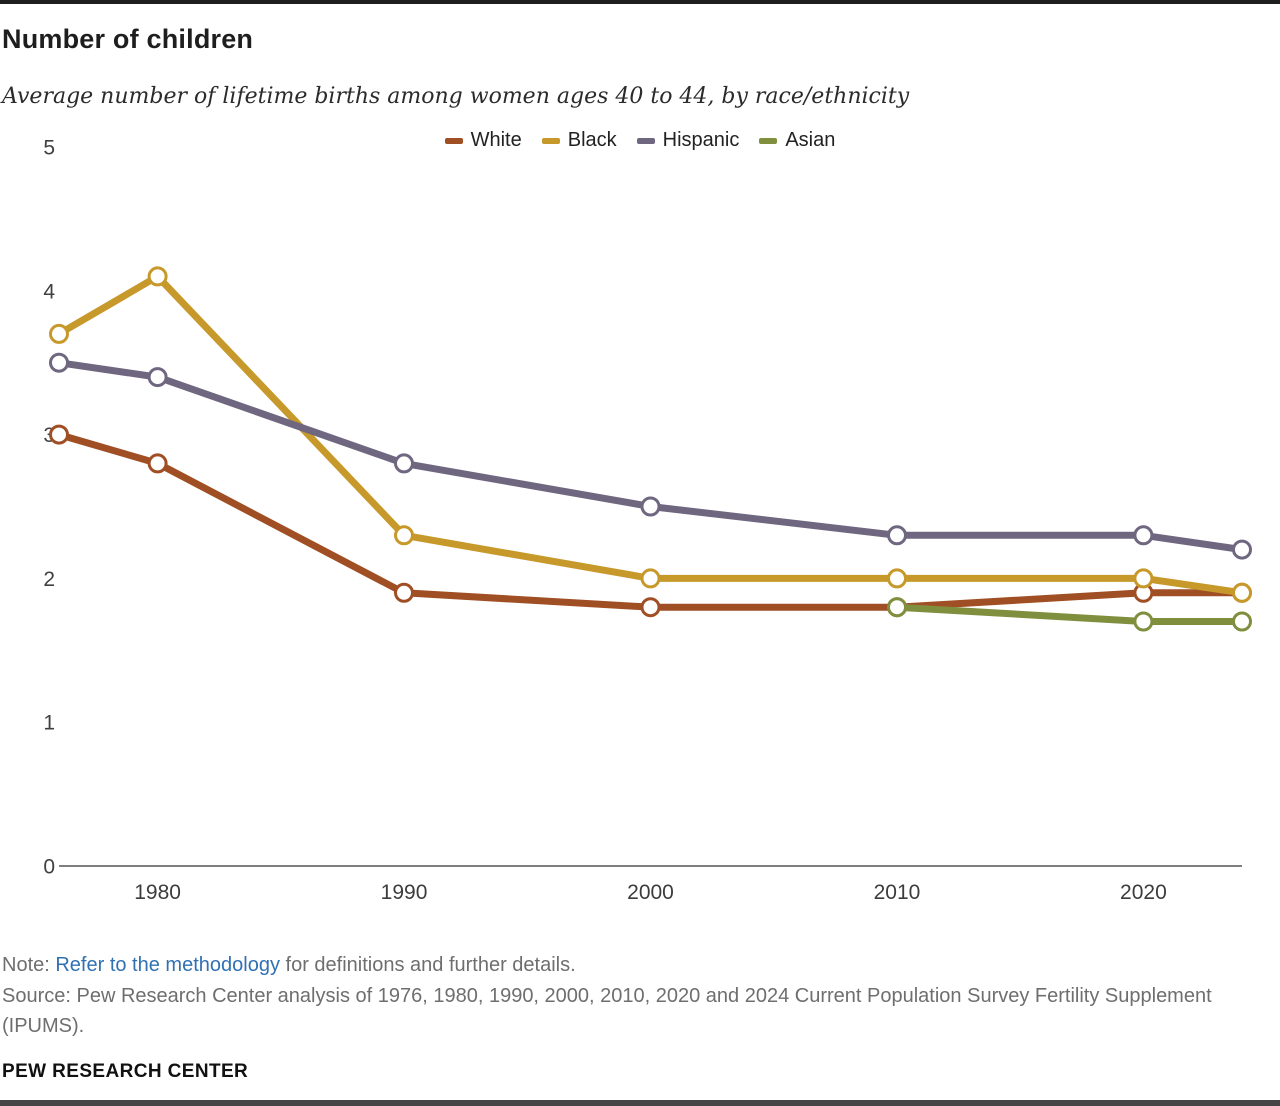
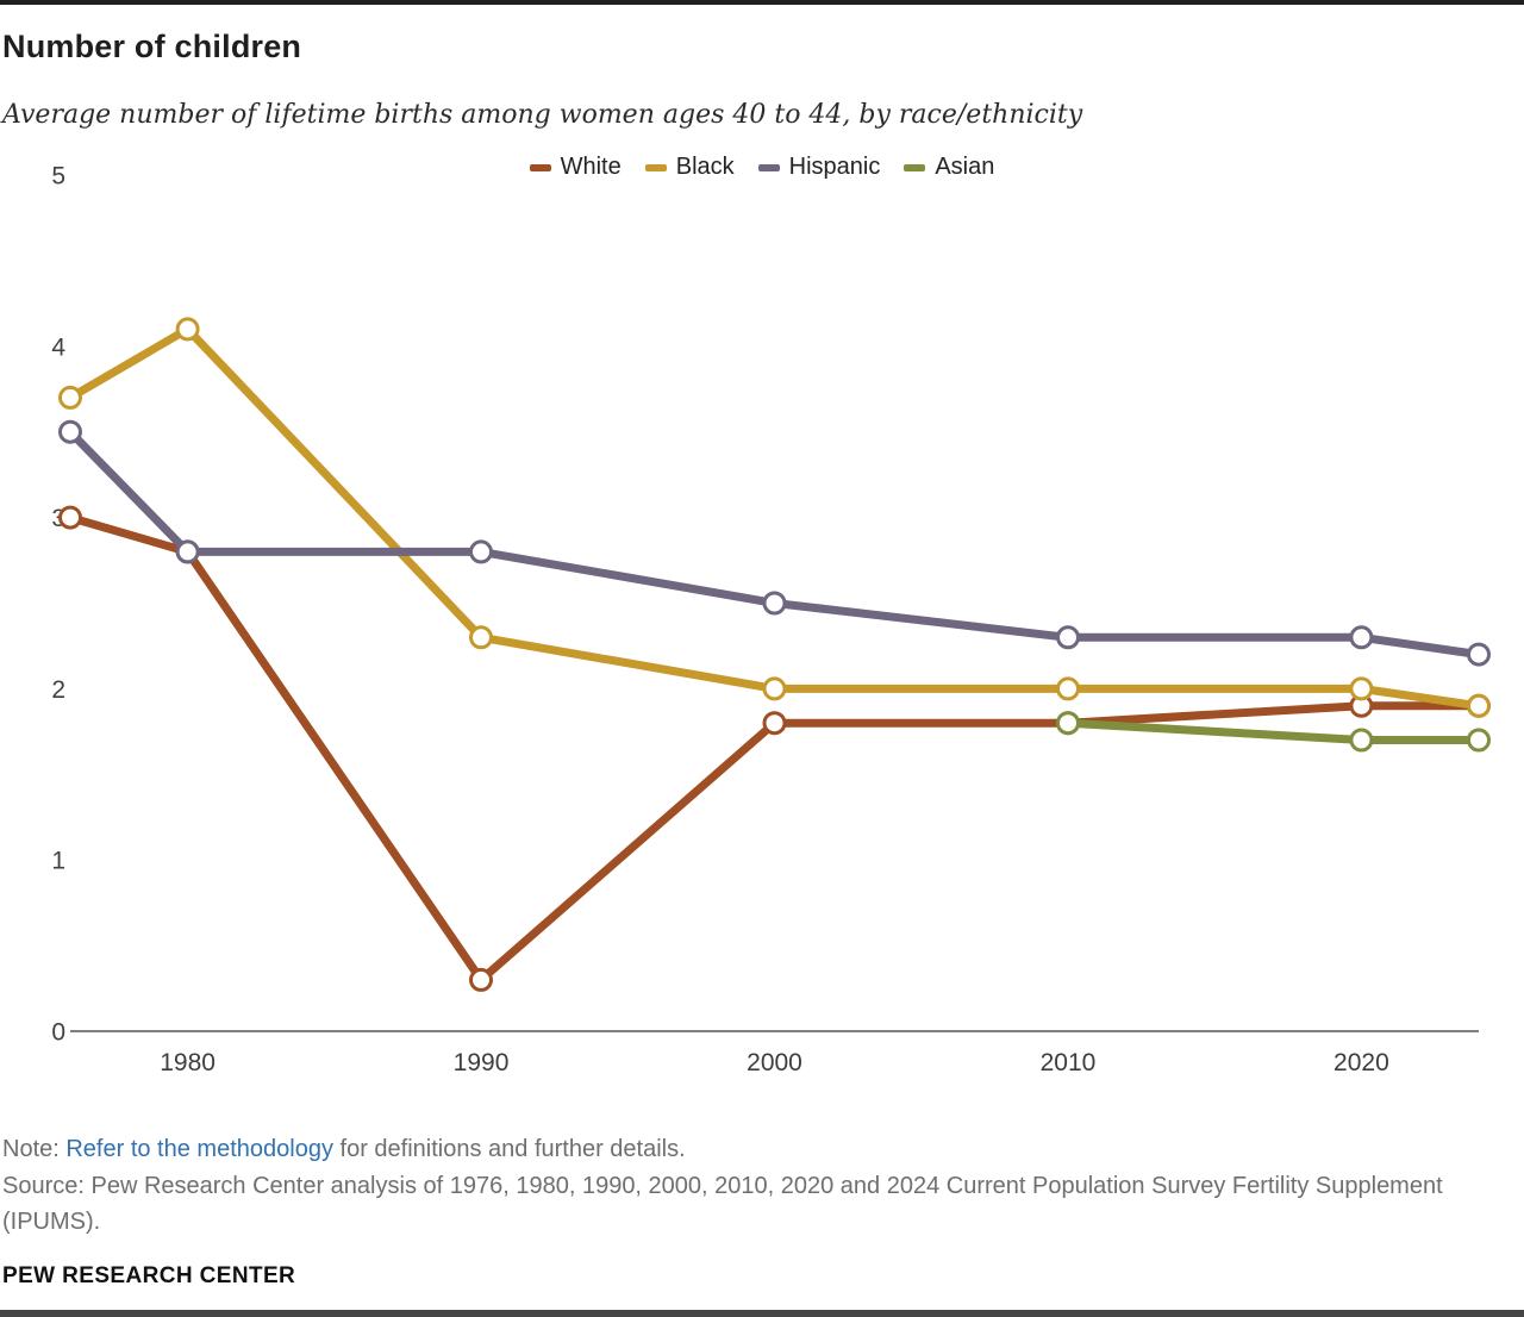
Hispanic/1980: 3.4 -> 2.8
White/1990: 1.9 -> 0.3
